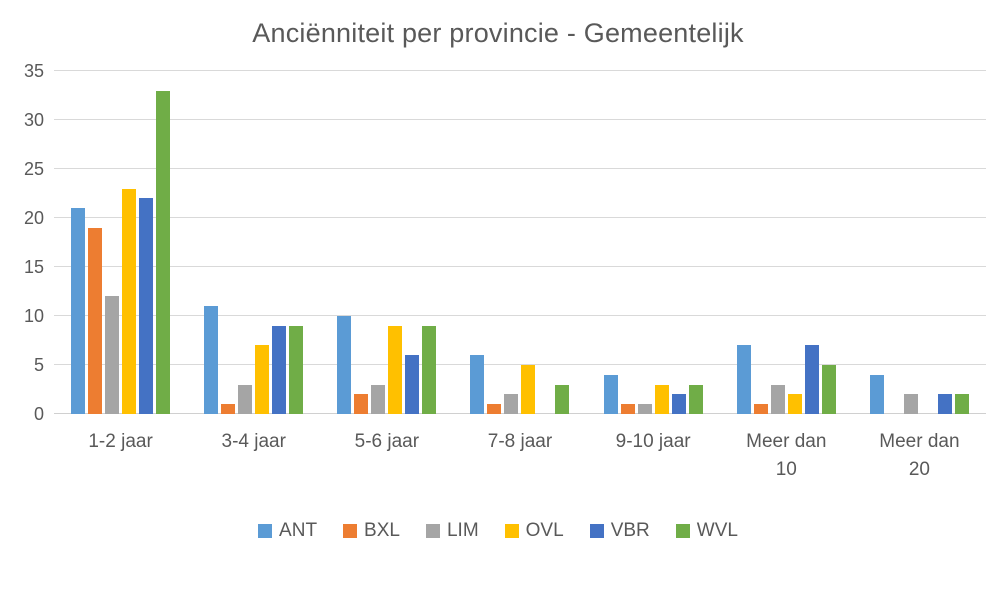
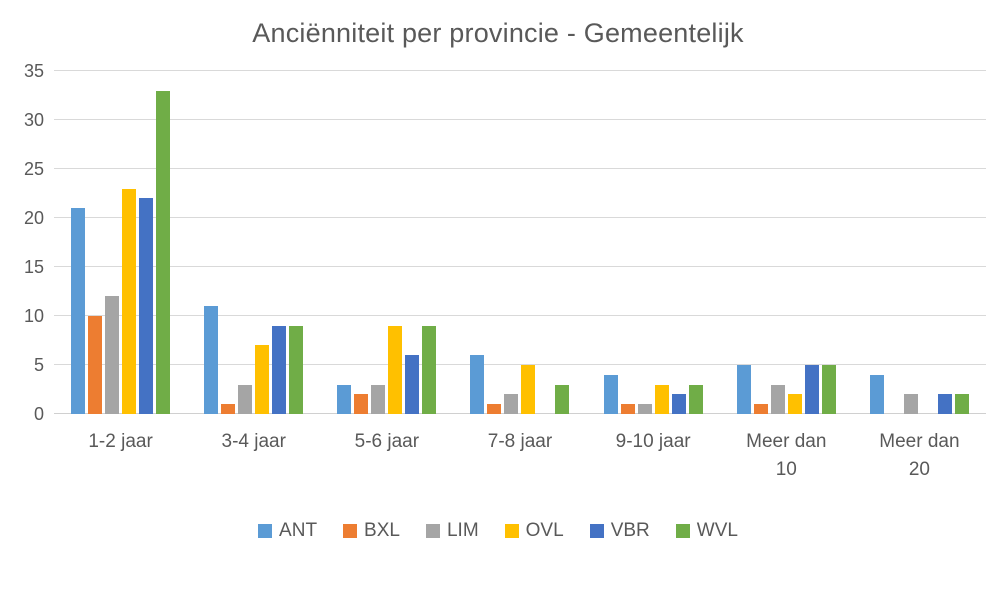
BXL/1-2 jaar: 19 -> 10
ANT/5-6 jaar: 10 -> 3
ANT/Meer dan 10: 7 -> 5
VBR/Meer dan 10: 7 -> 5
